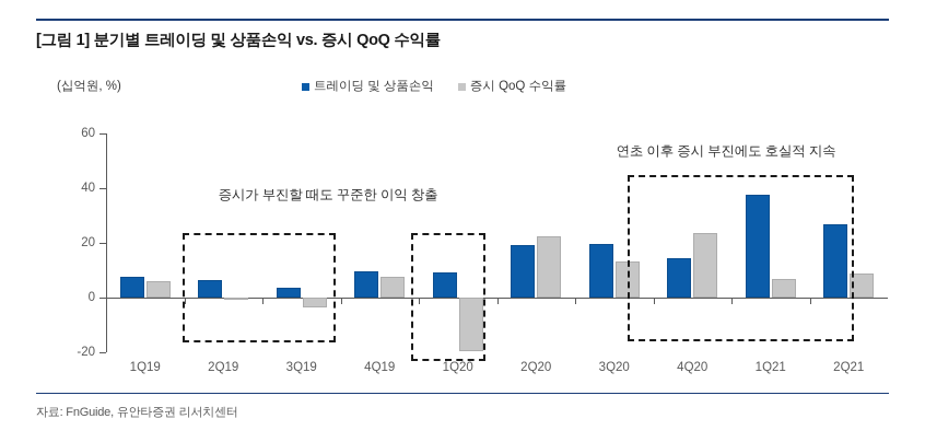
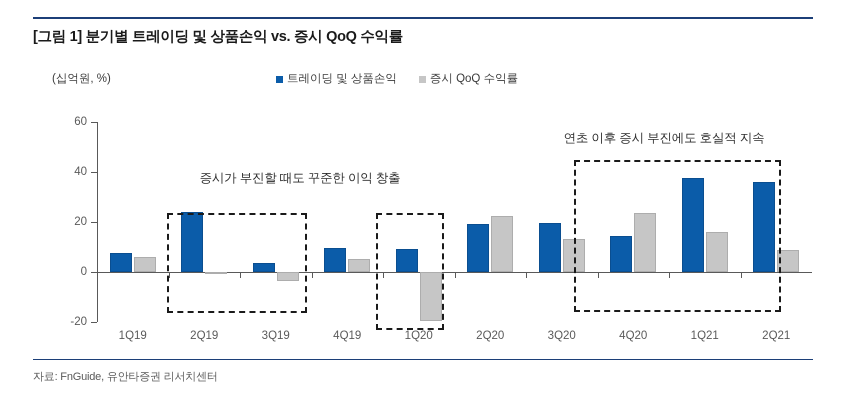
트레이딩 및 상품손익/2Q19: 6 -> 24
증시 QoQ 수익률/4Q19: 7 -> 5
증시 QoQ 수익률/1Q21: 7 -> 16
트레이딩 및 상품손익/2Q21: 27 -> 36
